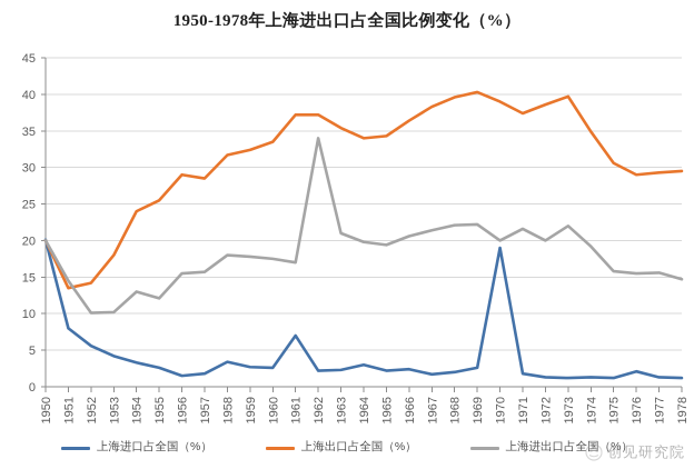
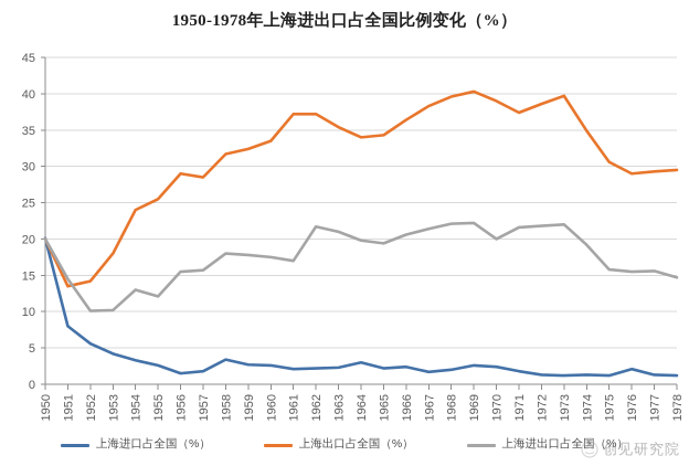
上海进口占全国（%）/1961: 7 -> 2
上海进出口占全国（%）/1962: 34 -> 22
上海进口占全国（%）/1970: 19 -> 2
上海进出口占全国（%）/1972: 20 -> 22
